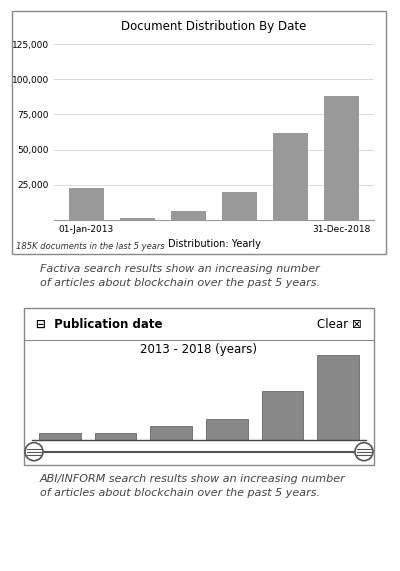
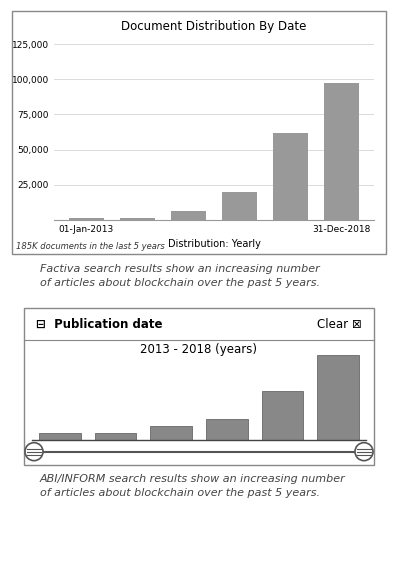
Document Distribution By Date/01-Jan-2013: 23,000 -> 2,000
Document Distribution By Date/31-Dec-2018: 88,000 -> 97,000
